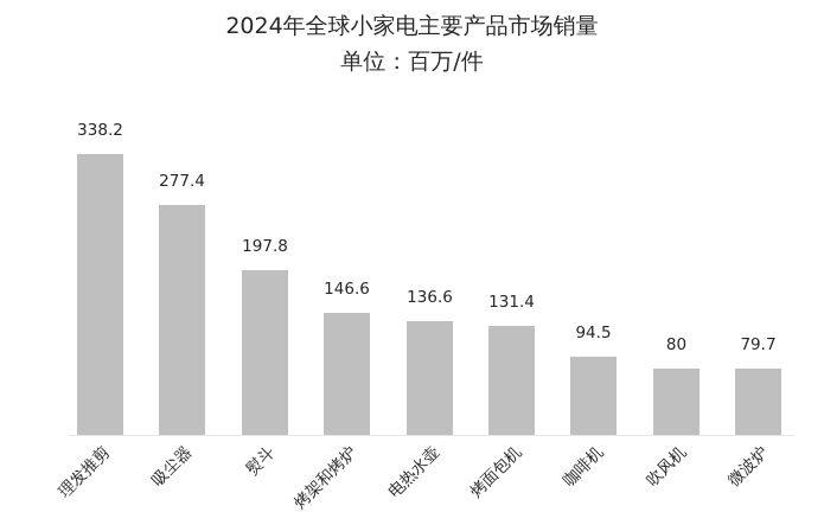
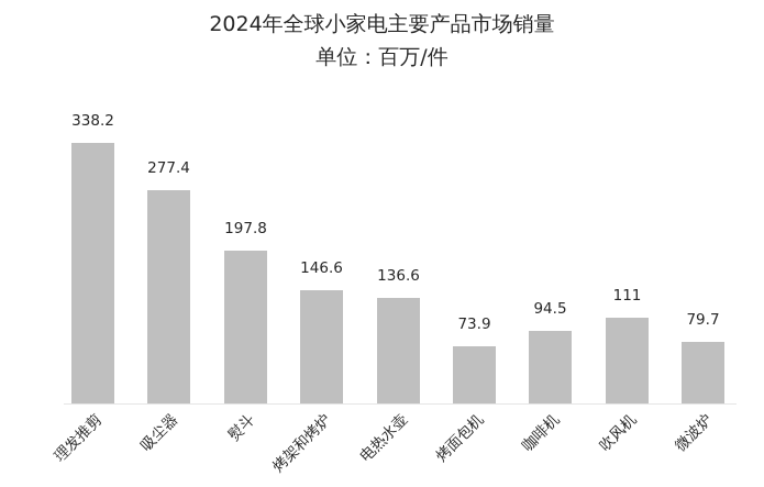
烤面包机: 131.4 -> 73.9
吹风机: 80 -> 111
